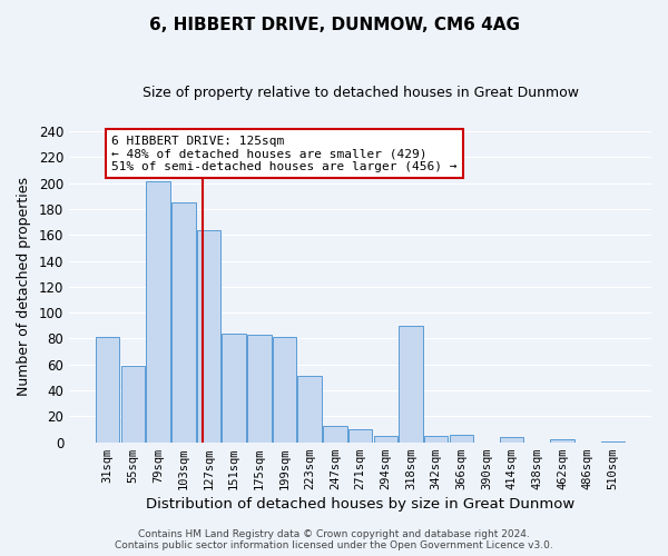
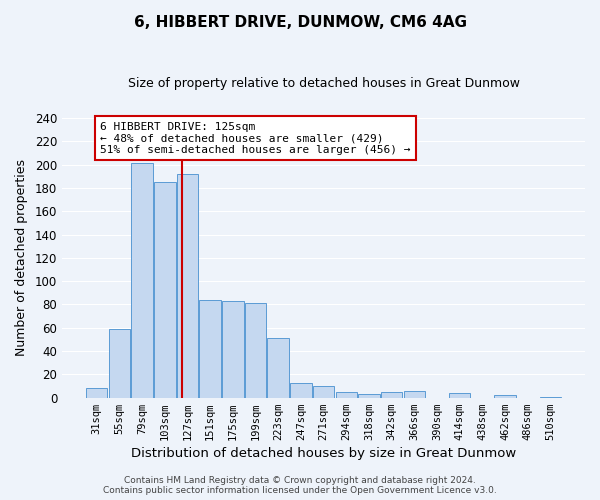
31sqm: 81 -> 8
127sqm: 164 -> 192
318sqm: 90 -> 3
